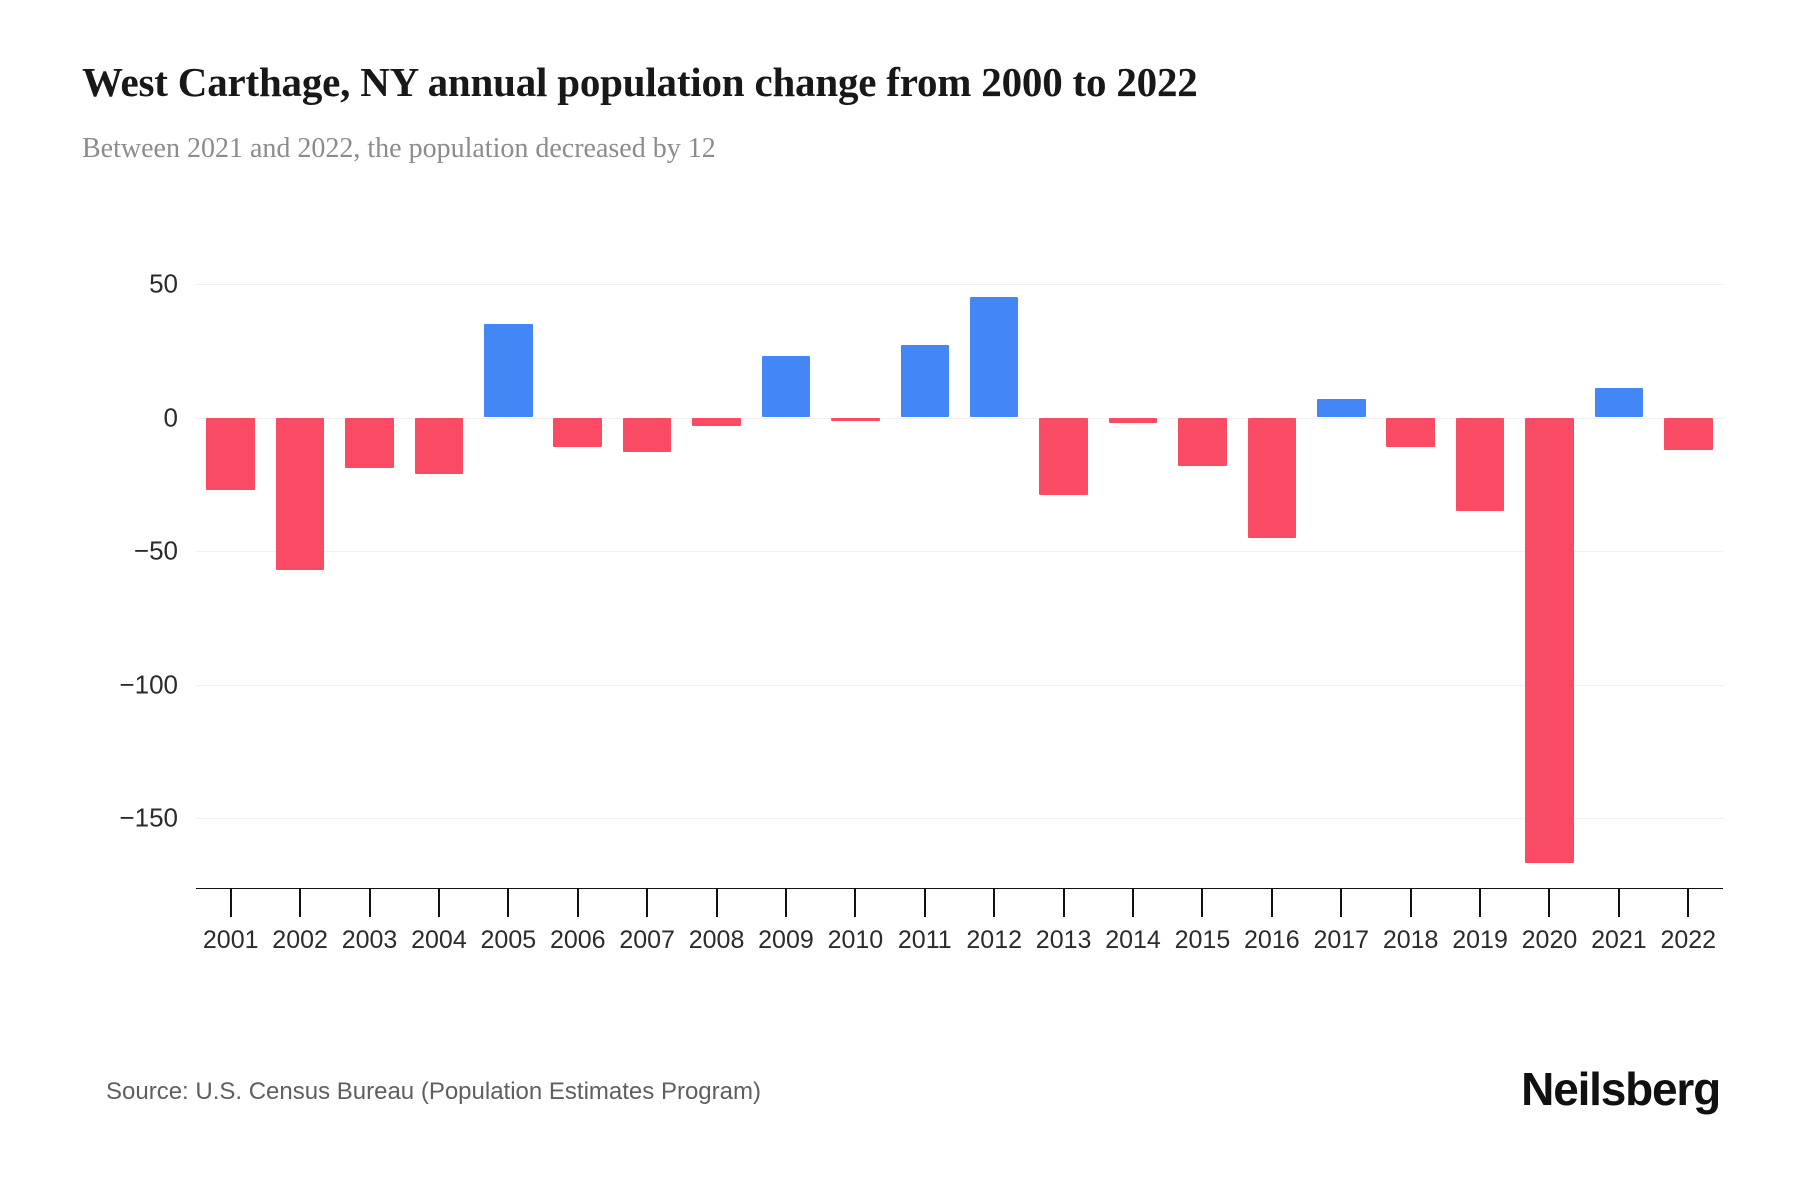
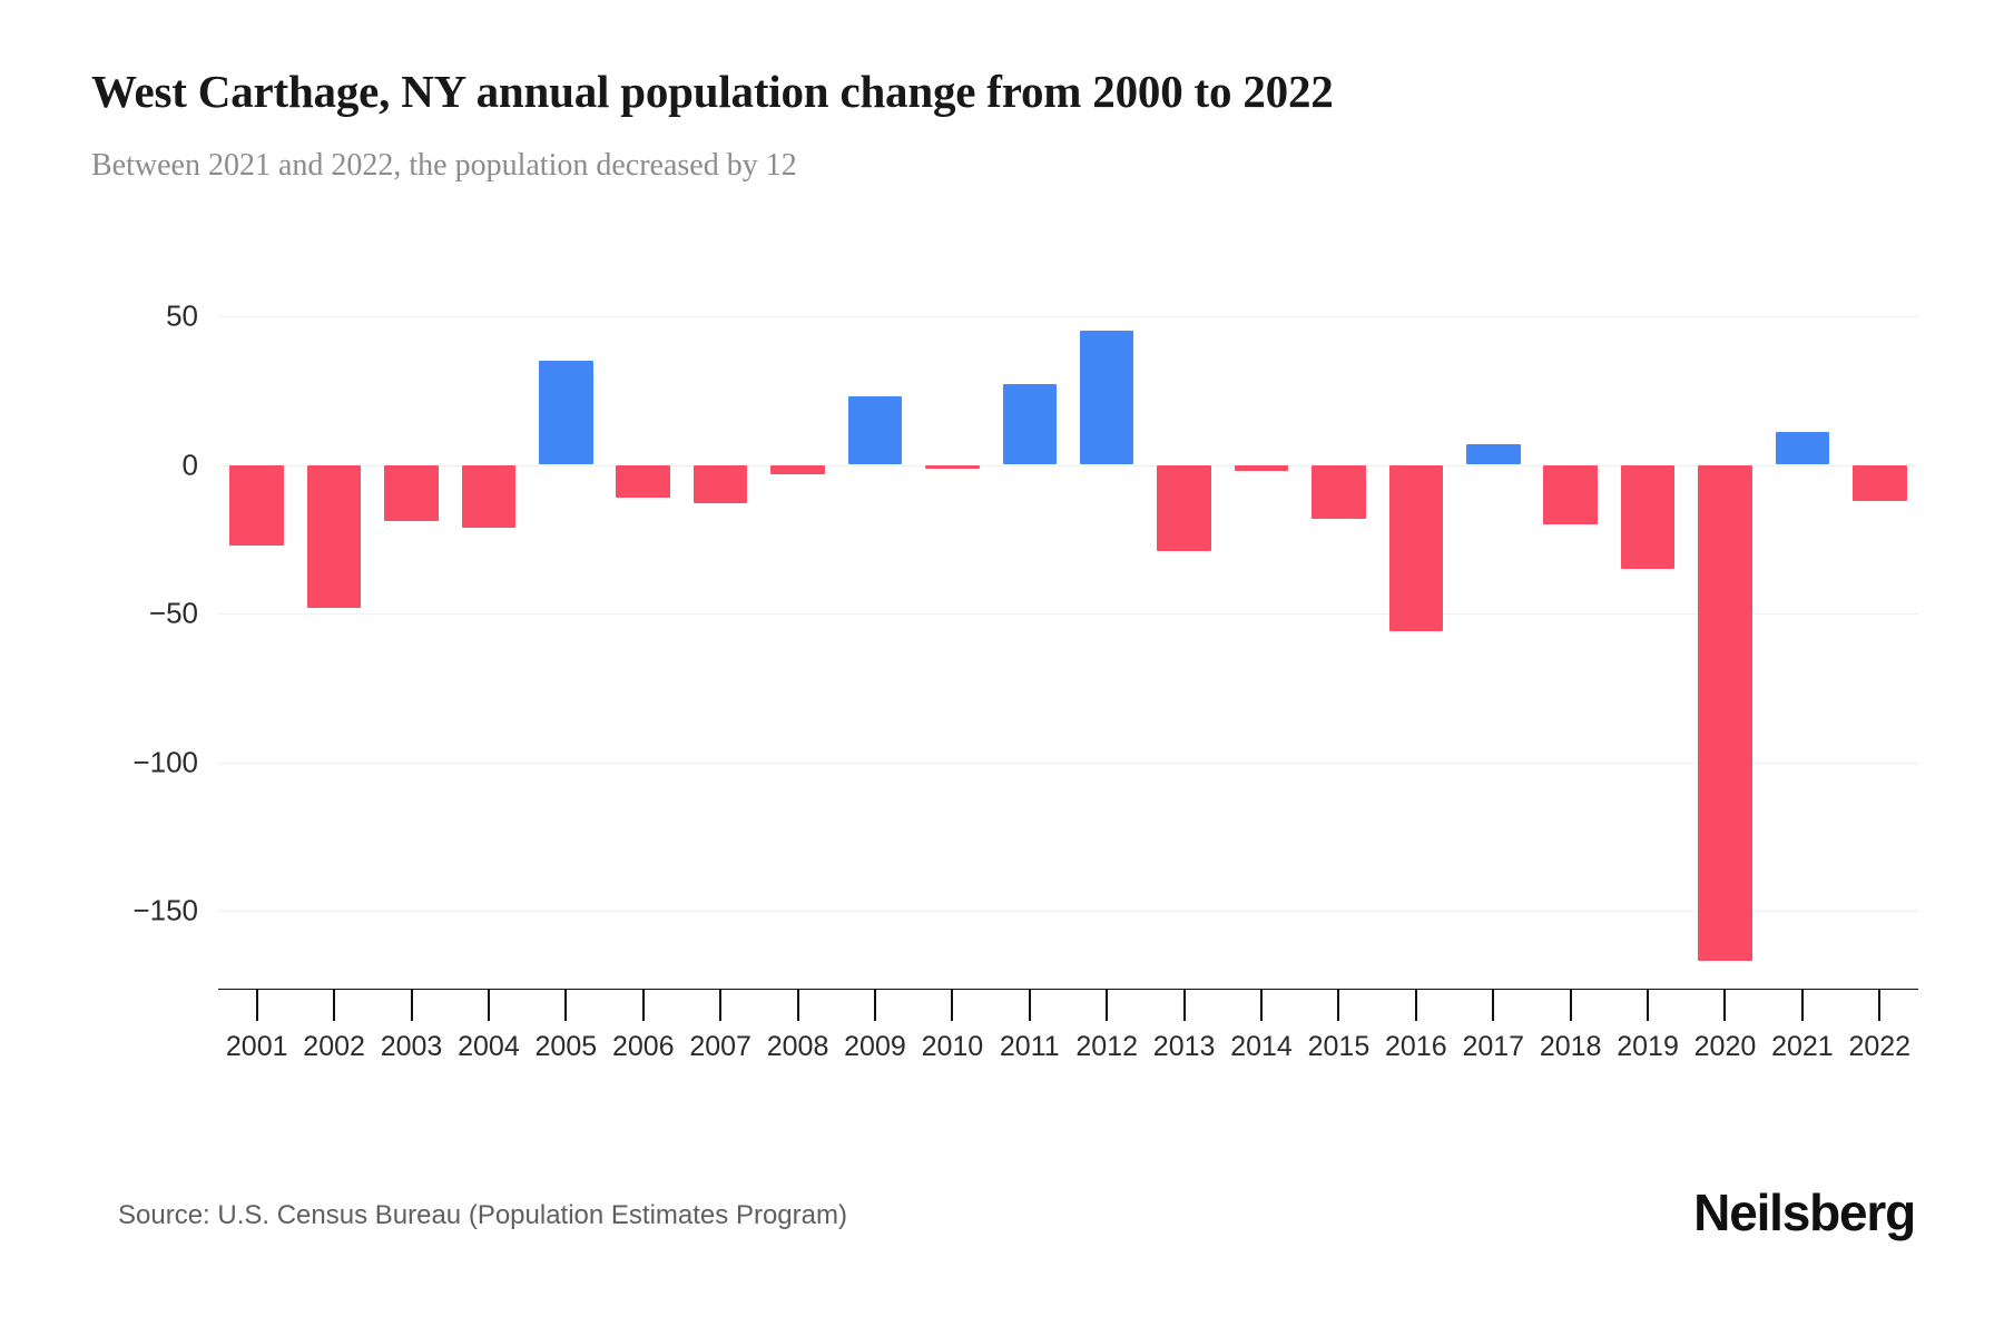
2002: -57 -> -48
2016: -45 -> -56
2018: -11 -> -20
